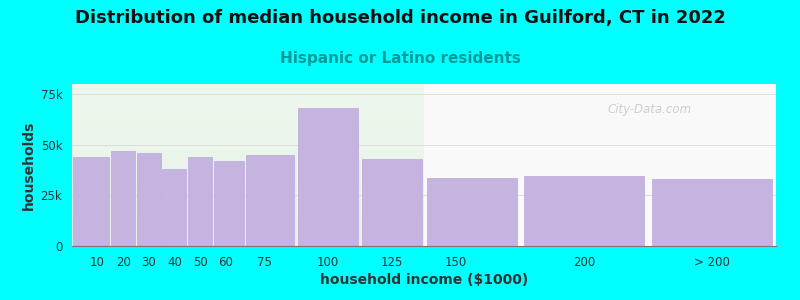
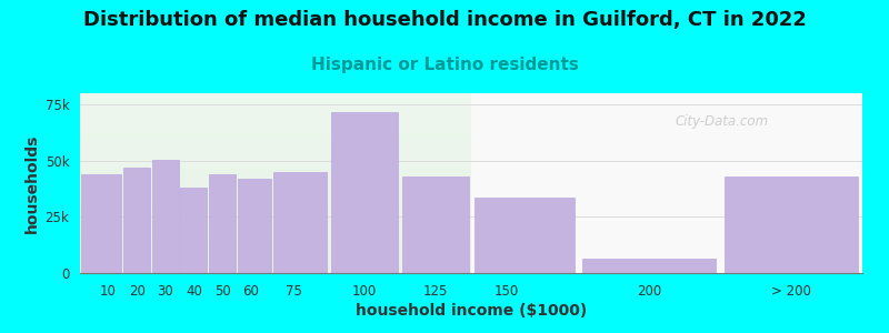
30: 46.0k -> 50.5k
100: 68.0k -> 71.5k
200: 34.5k -> 6.5k
> 200: 33.0k -> 43.0k
